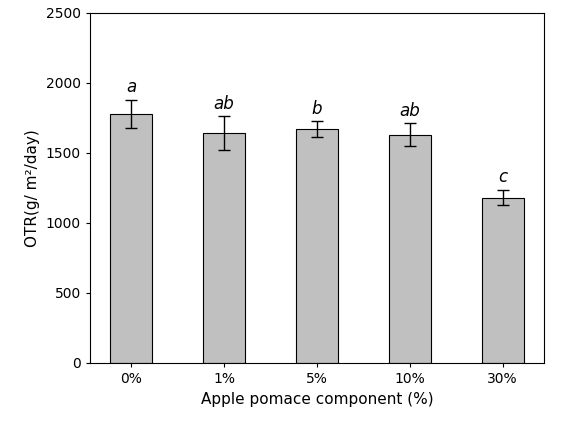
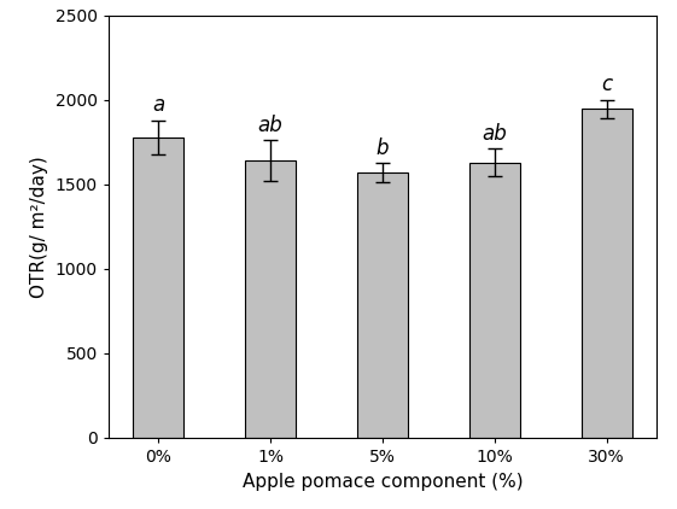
5%: 1670 -> 1570
30%: 1180 -> 1940
